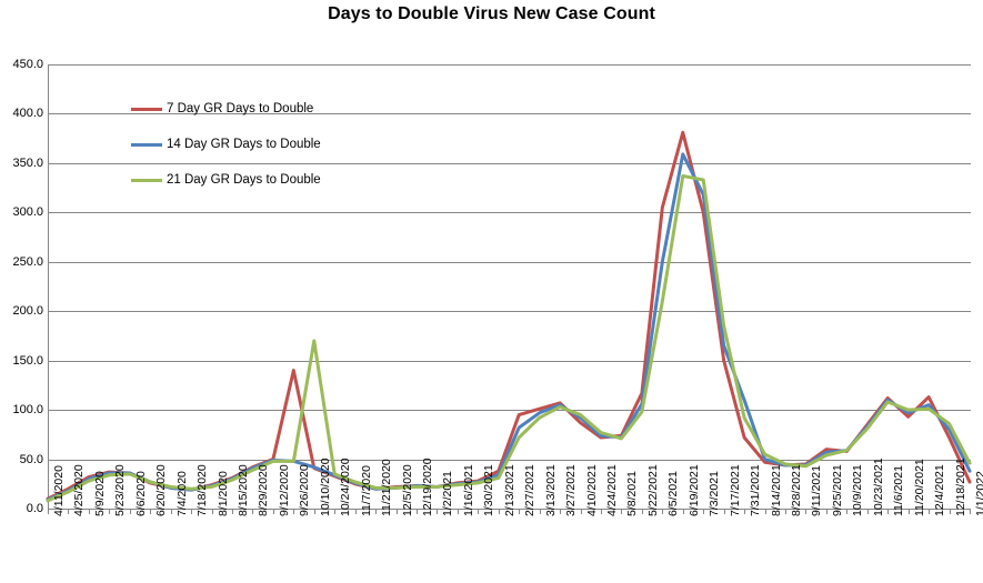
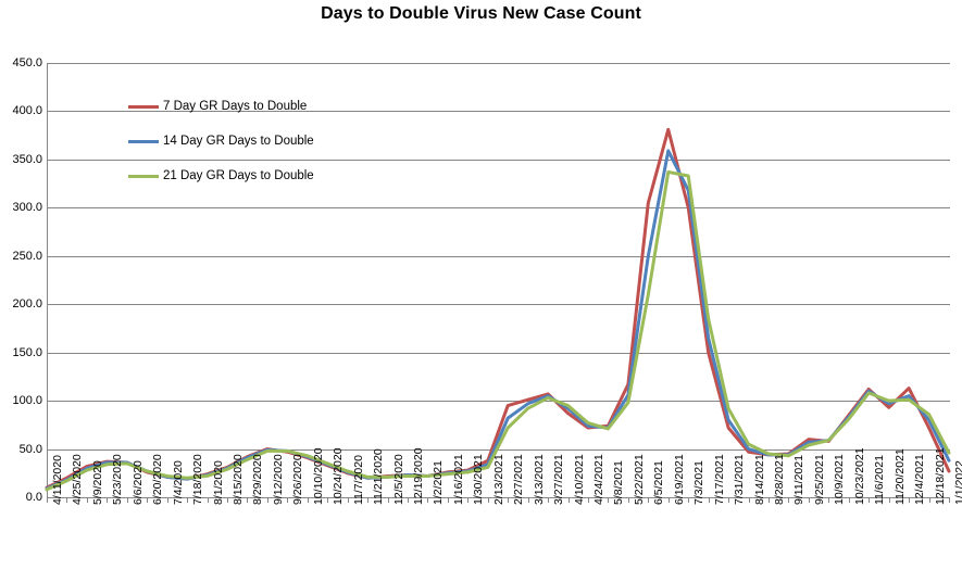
7 Day GR Days to Double/9/26/2020: 140 -> 50
21 Day GR Days to Double/10/10/2020: 170 -> 40
14 Day GR Days to Double/7/31/2021: 110 -> 80
